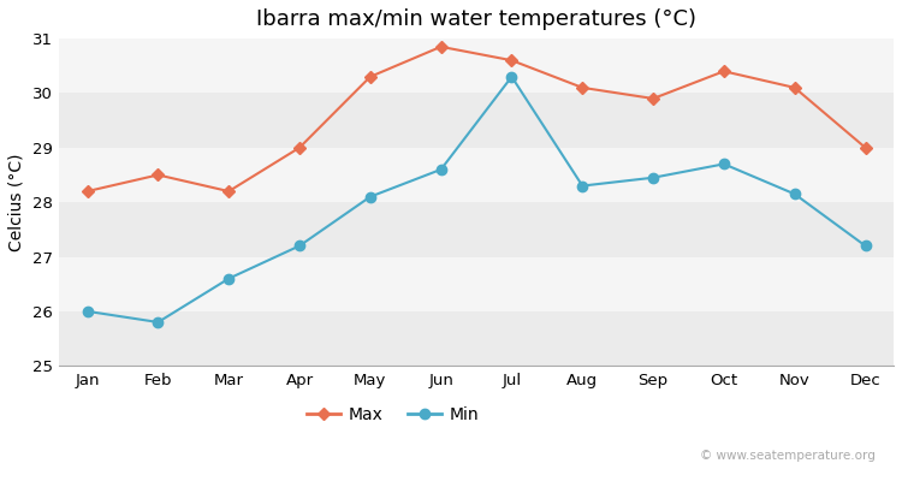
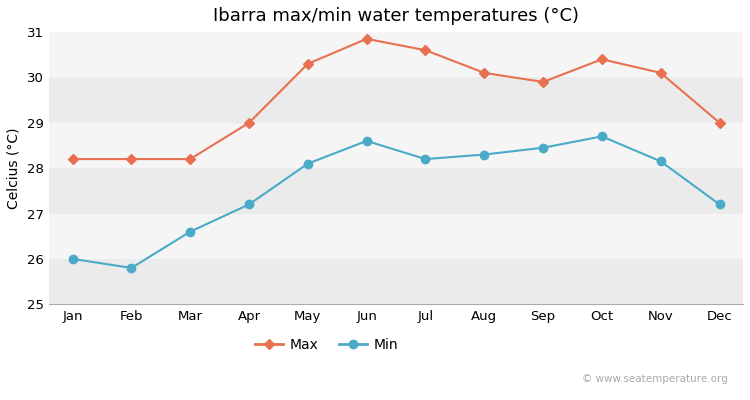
Max/Feb: 28.50 -> 28.20
Min/Jul: 30.30 -> 28.20
